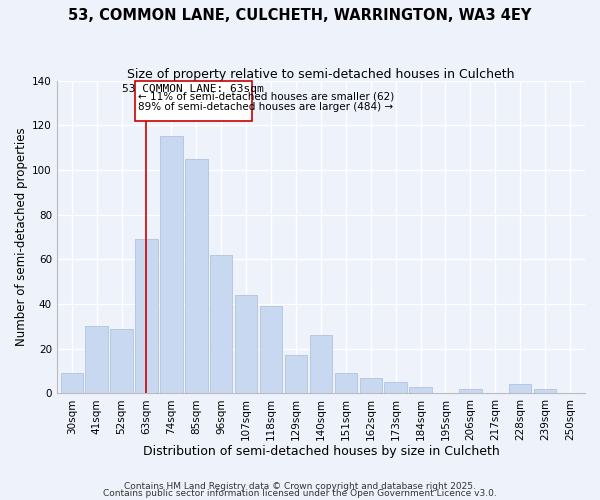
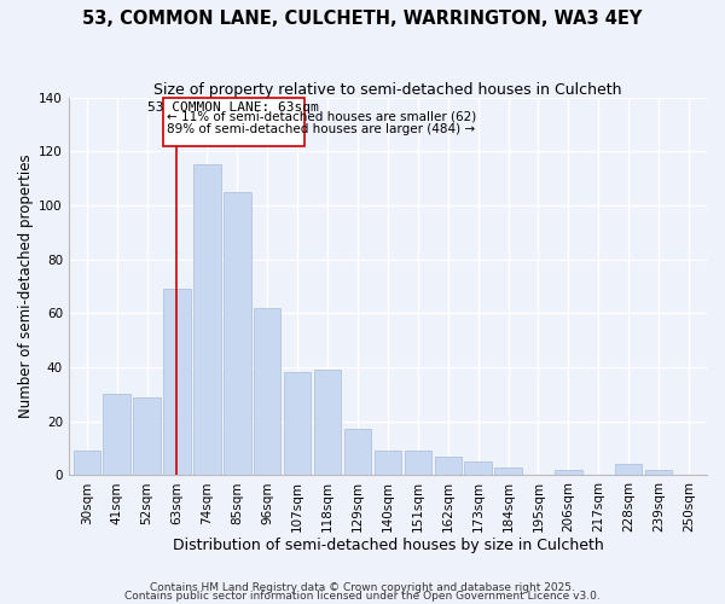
107sqm: 44 -> 38
140sqm: 26 -> 9
